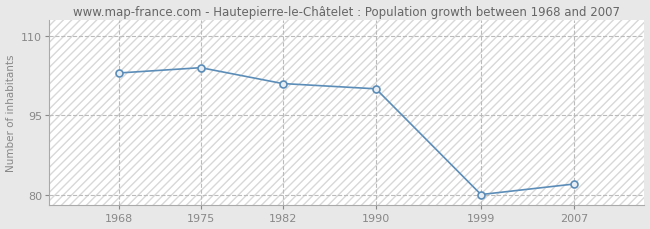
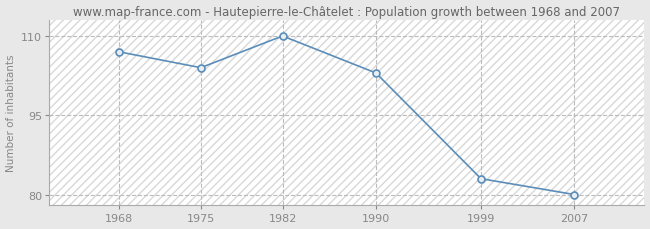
1968: 103 -> 107
1982: 101 -> 110
1990: 100 -> 103
1999: 80 -> 83
2007: 82 -> 80
